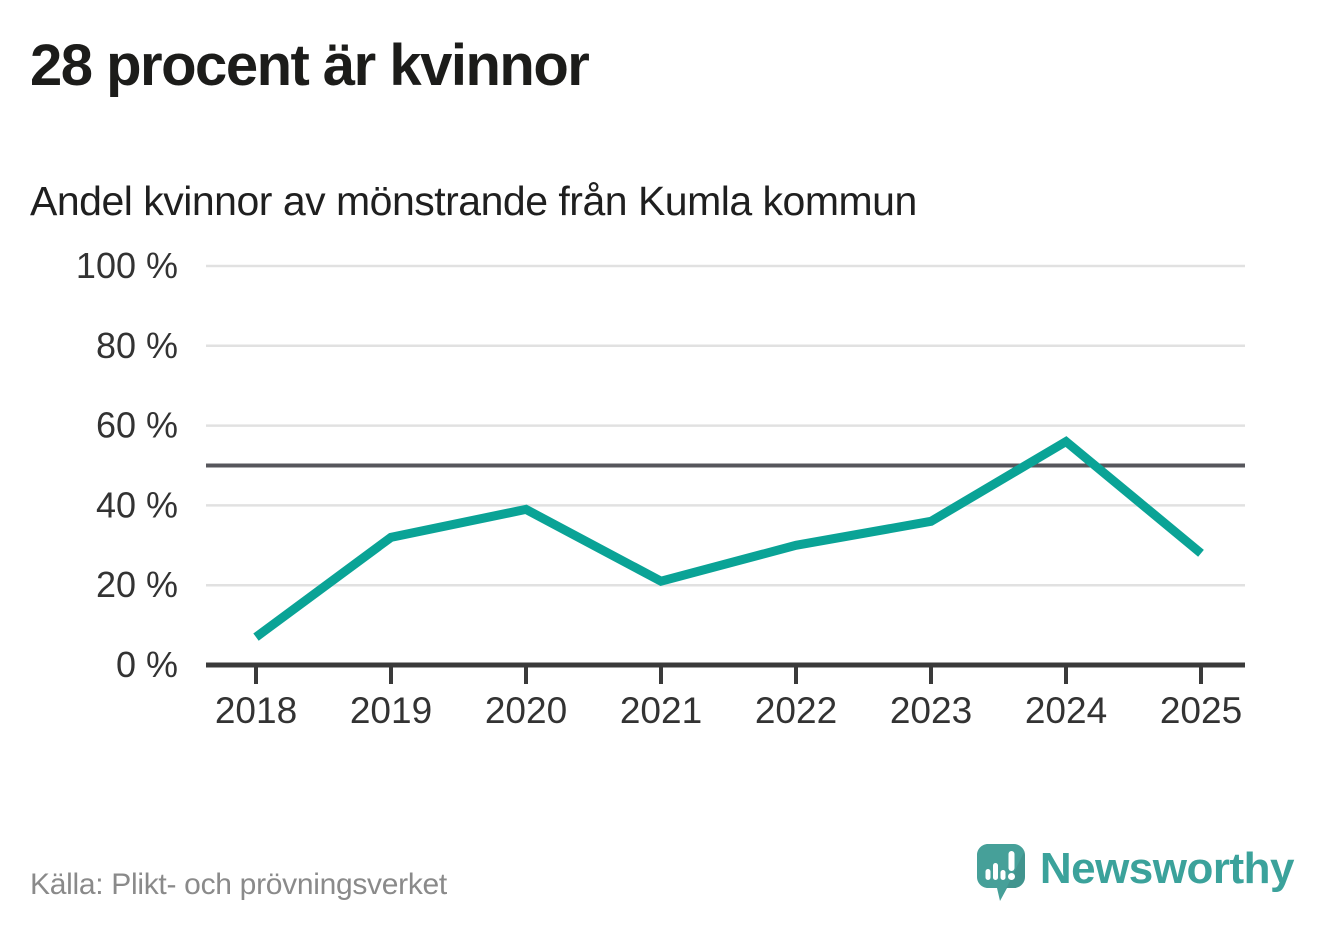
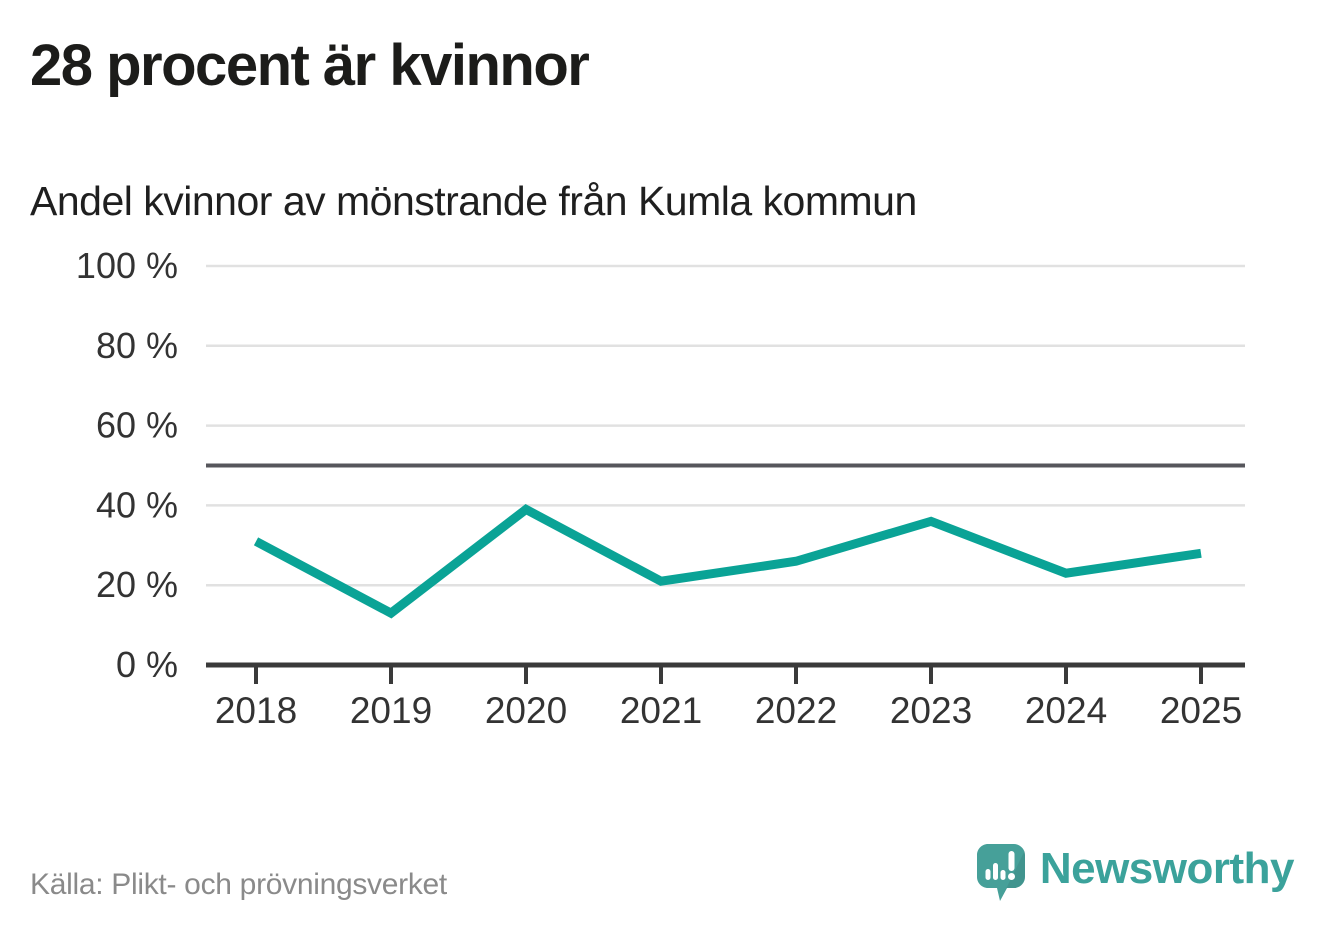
2018: 7% -> 31%
2019: 32% -> 13%
2022: 30% -> 26%
2024: 56% -> 23%
